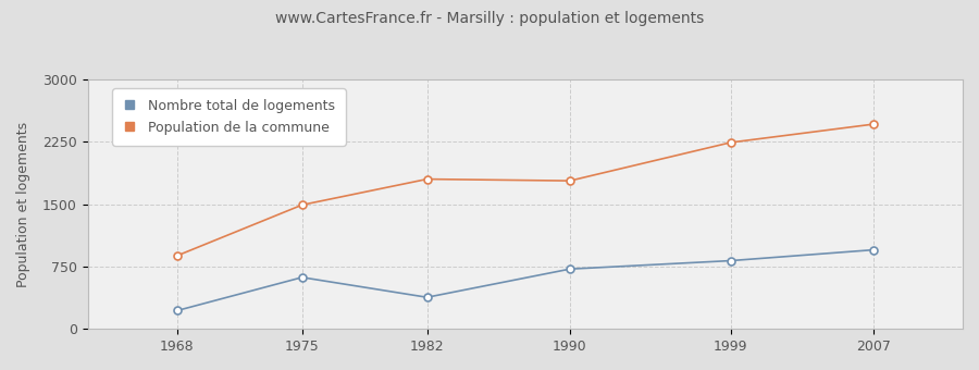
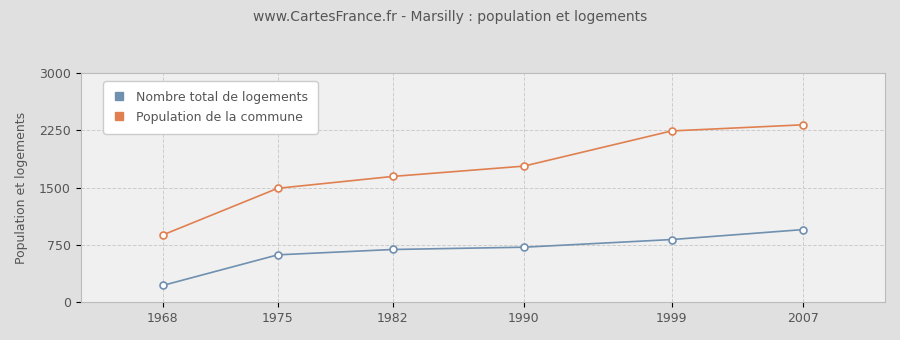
Nombre total de logements/1982: 380 -> 690
Population de la commune/1982: 1800 -> 1640
Population de la commune/2007: 2460 -> 2320
